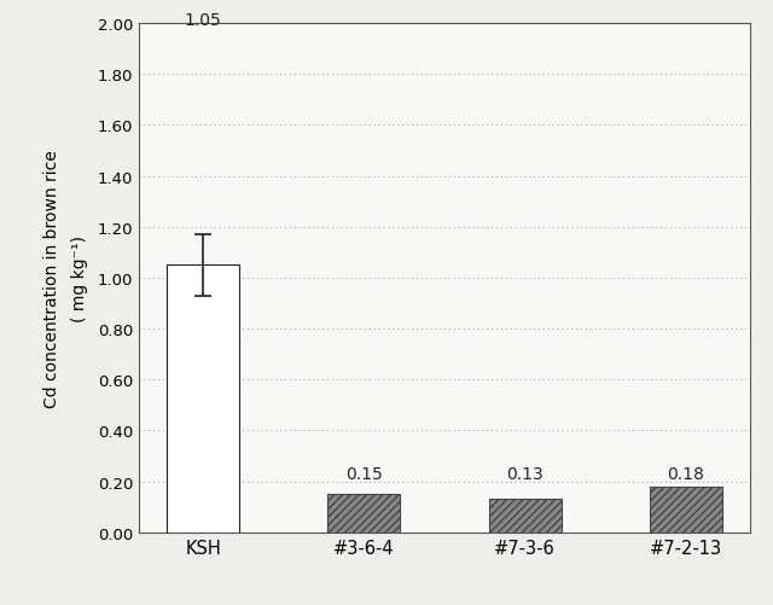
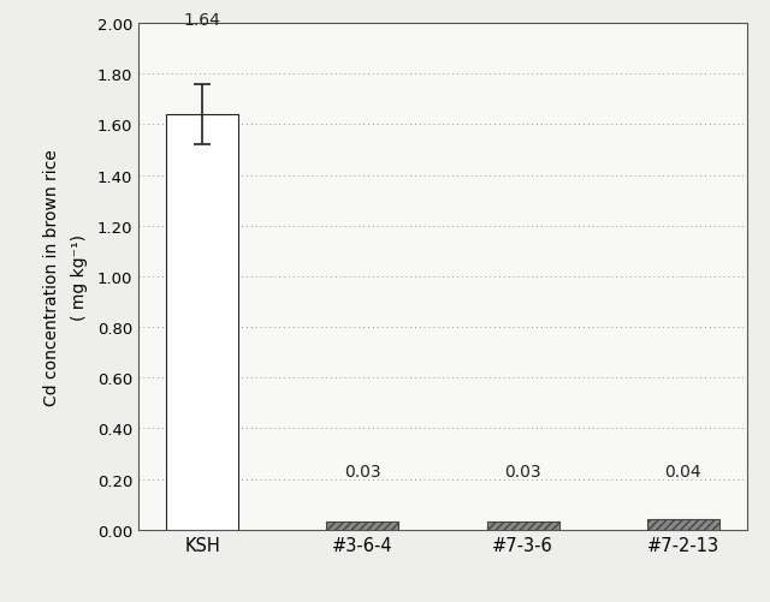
KSH: 1.05 -> 1.64
#3-6-4: 0.15 -> 0.03
#7-3-6: 0.13 -> 0.03
#7-2-13: 0.18 -> 0.04
